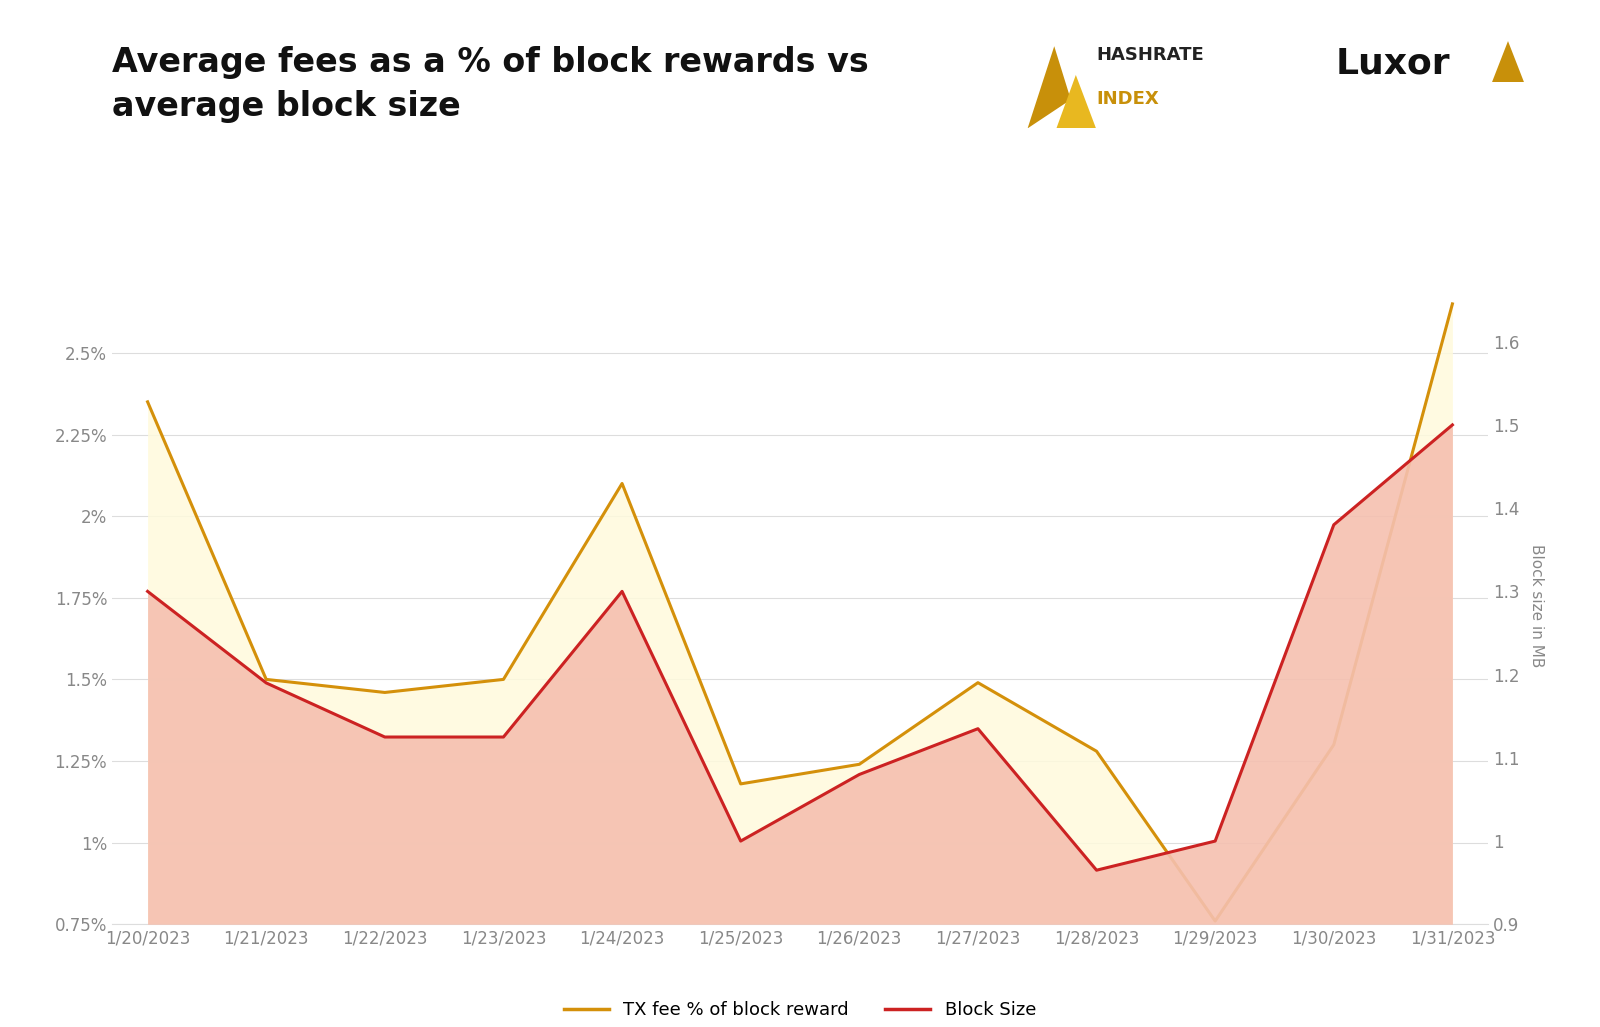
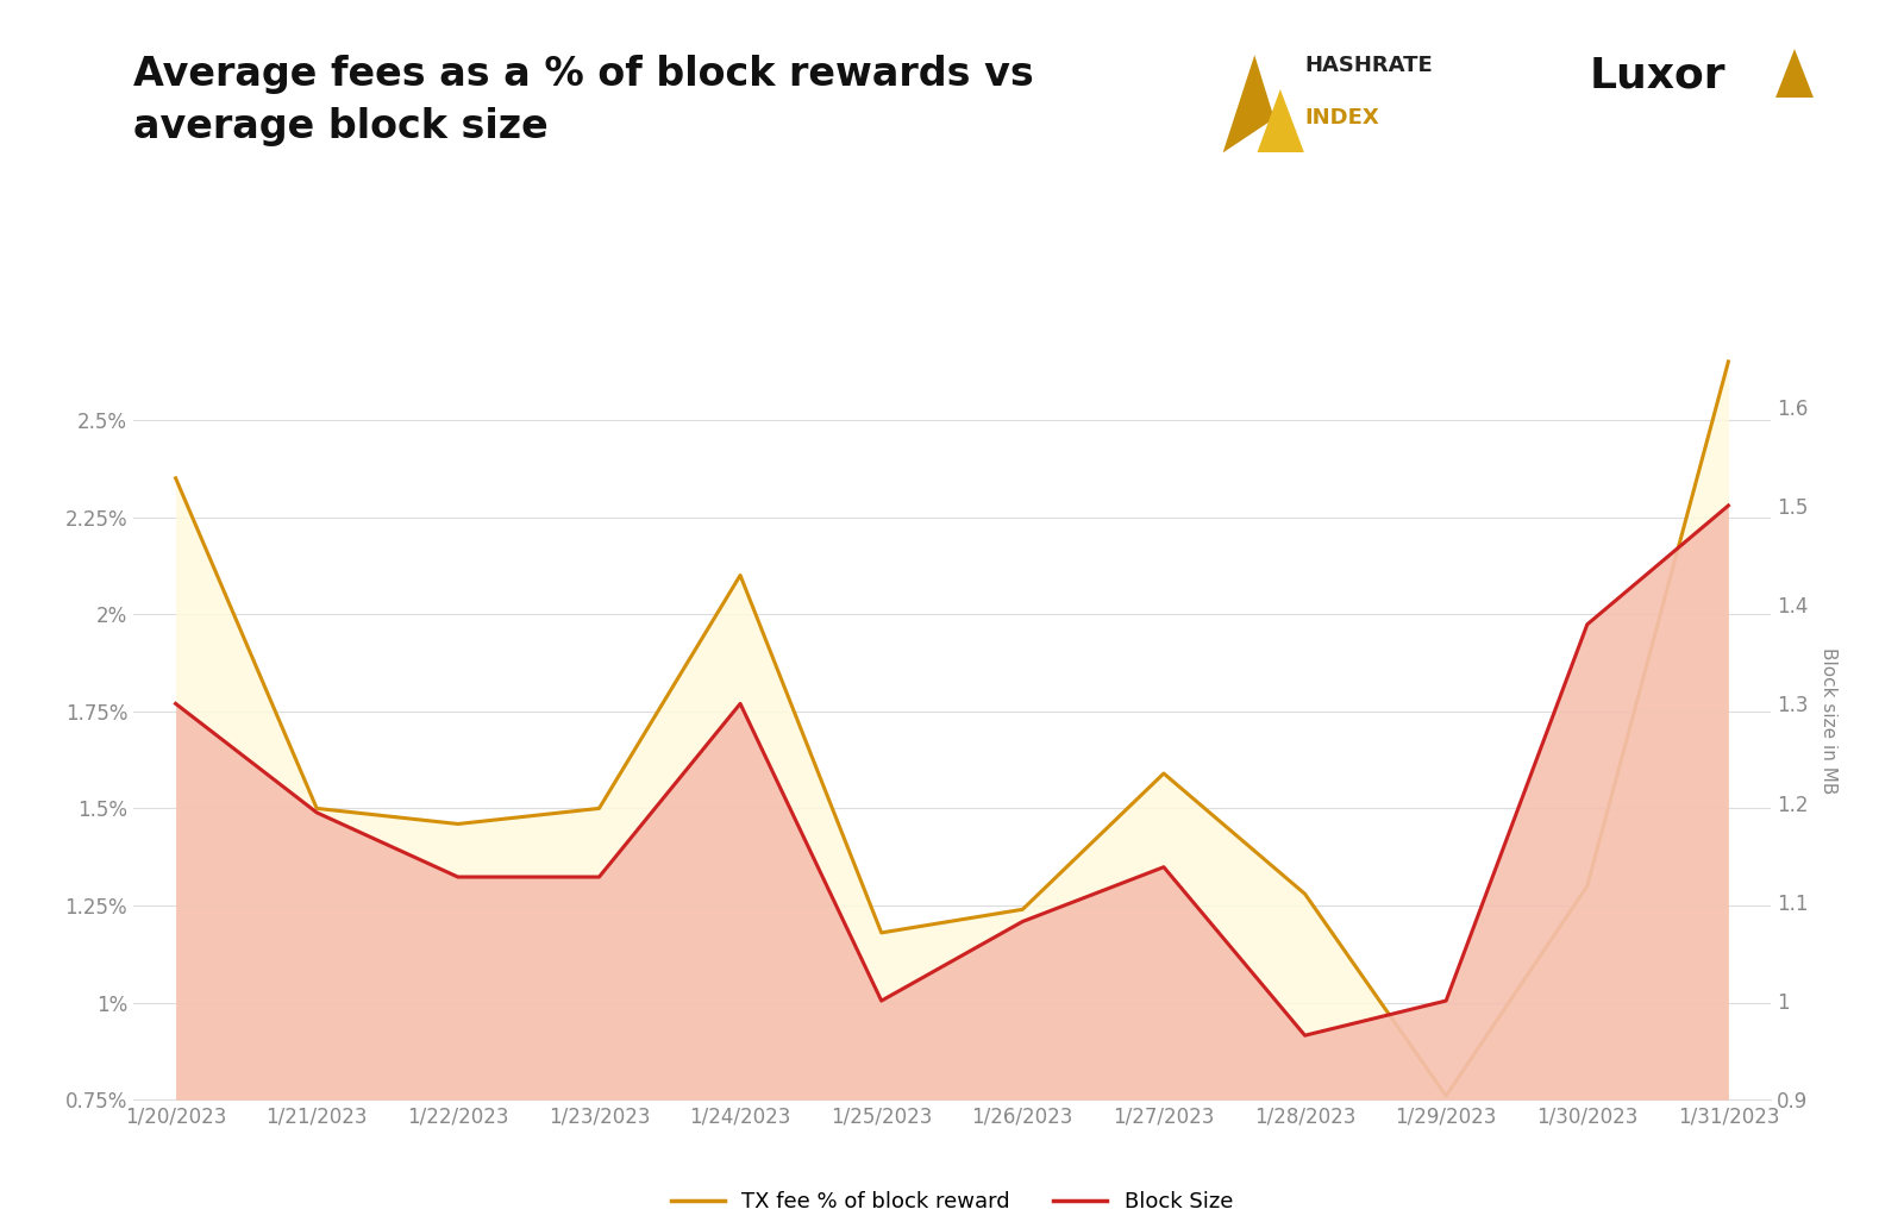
TX fee % of block reward/1/27/2023: 1.49% -> 1.59%
